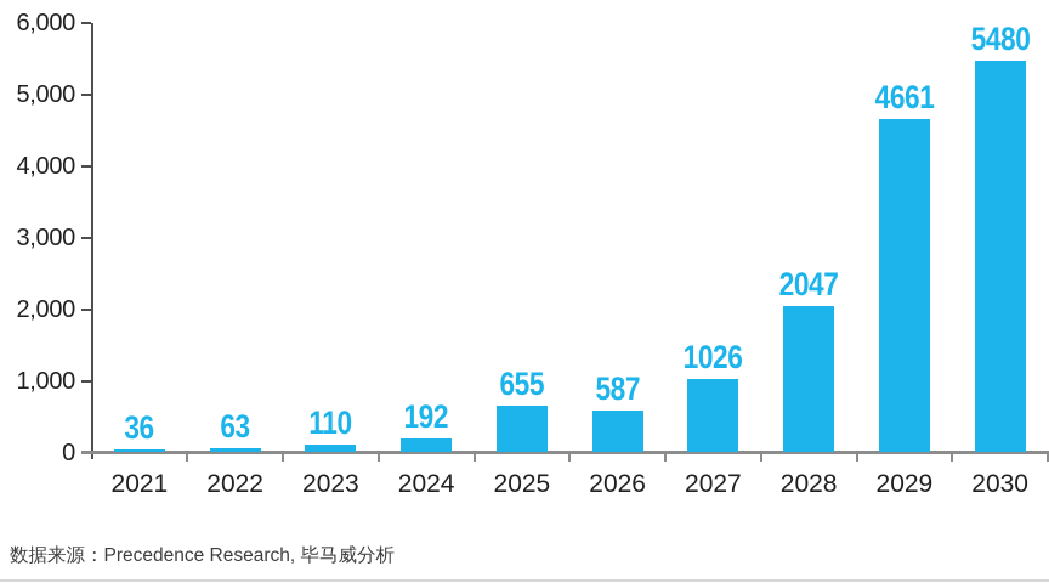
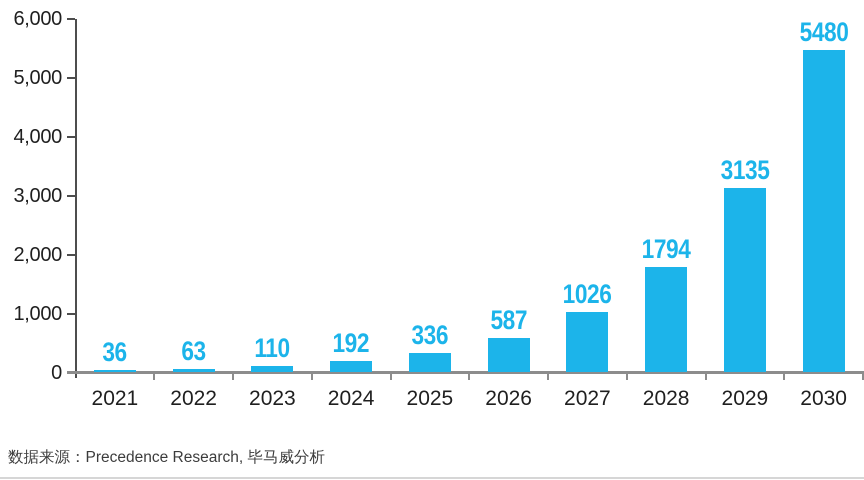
2025: 655 -> 336
2028: 2047 -> 1794
2029: 4661 -> 3135
